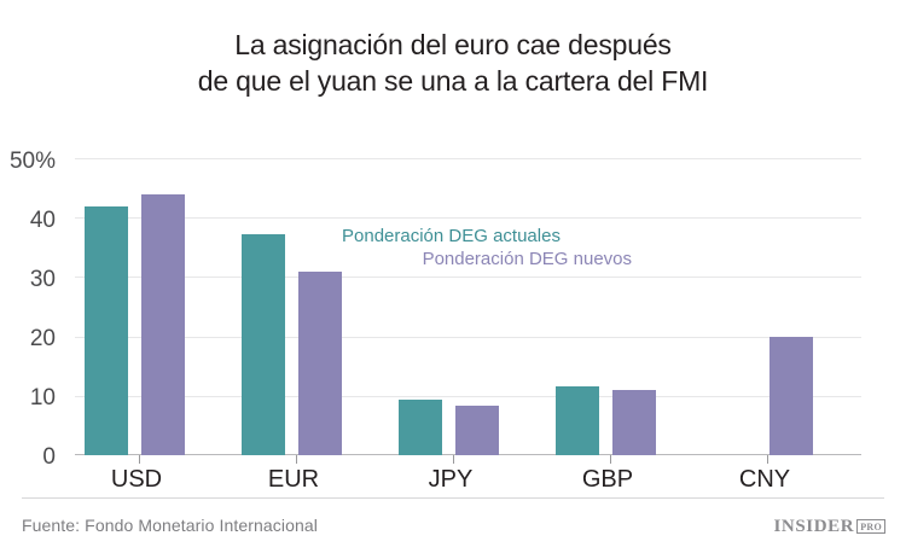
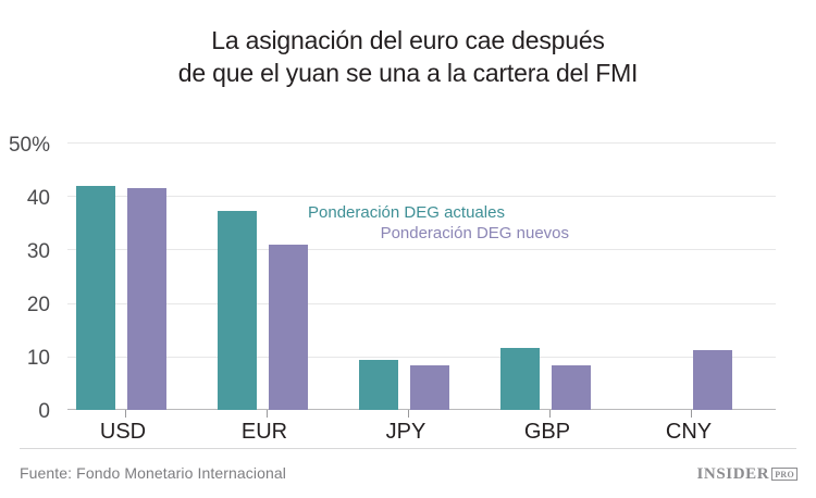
Ponderación DEG nuevos/USD: 44% -> 42%
Ponderación DEG nuevos/GBP: 11% -> 8%
Ponderación DEG nuevos/CNY: 20% -> 11%
